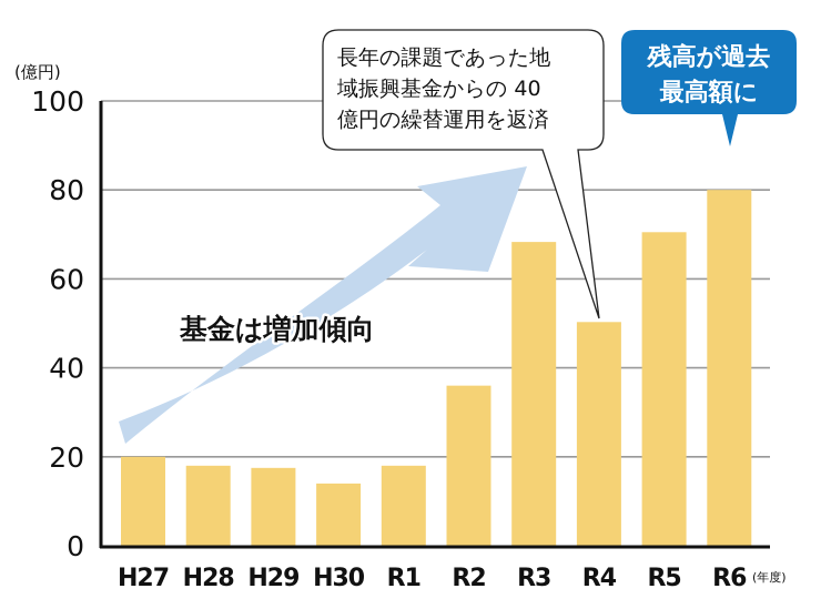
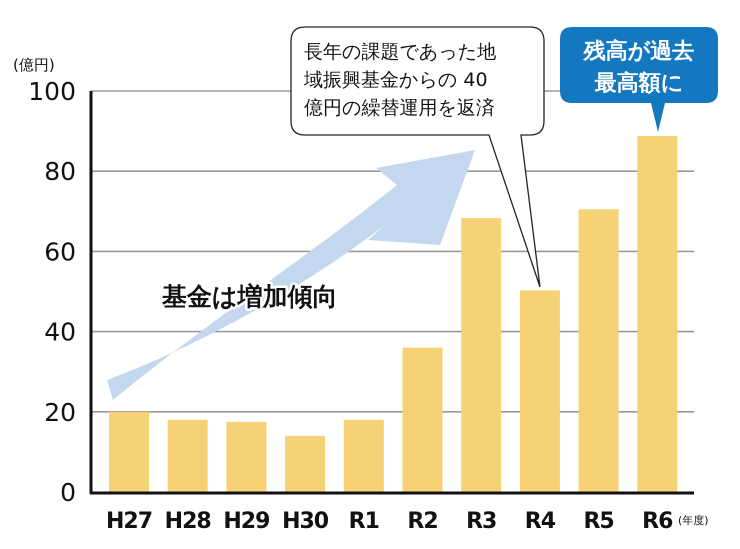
R6: 80 -> 89
